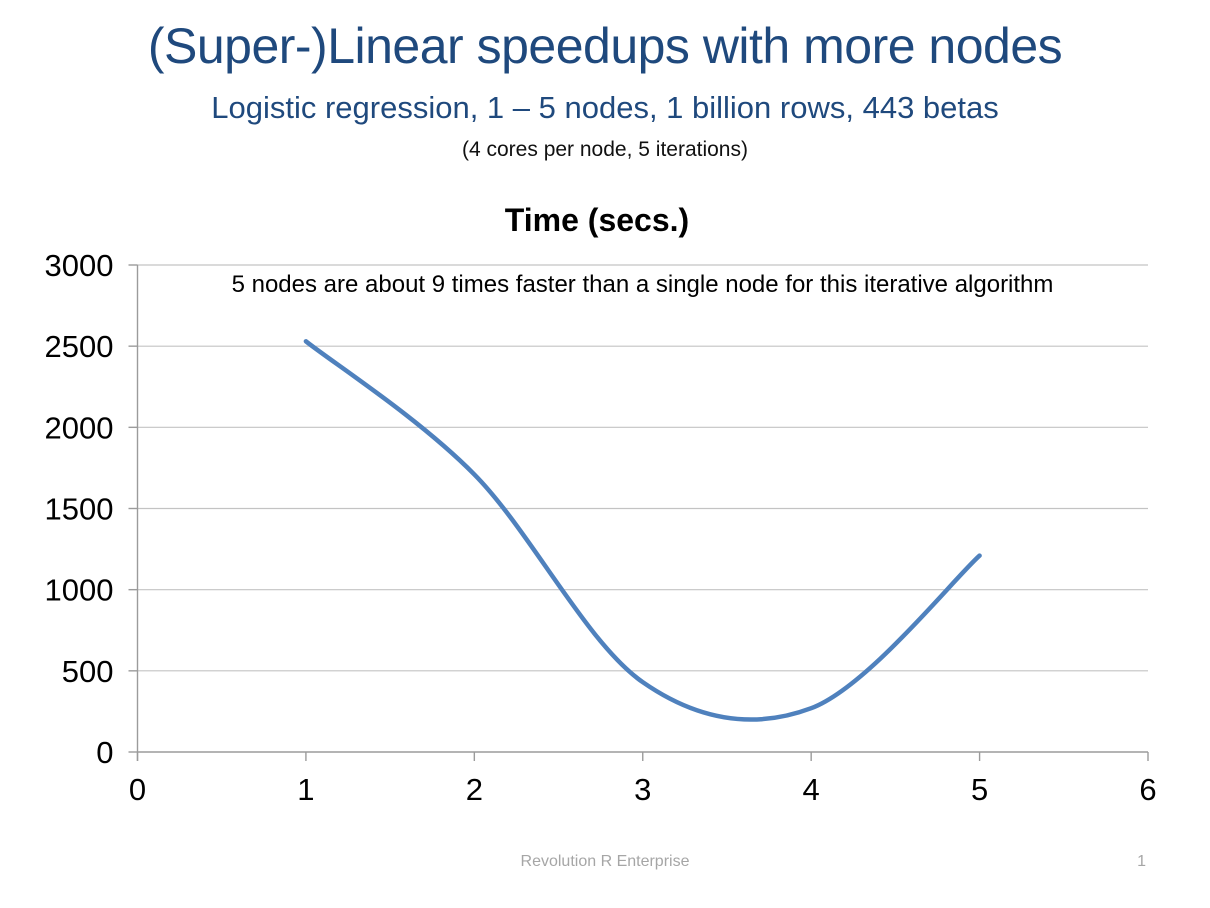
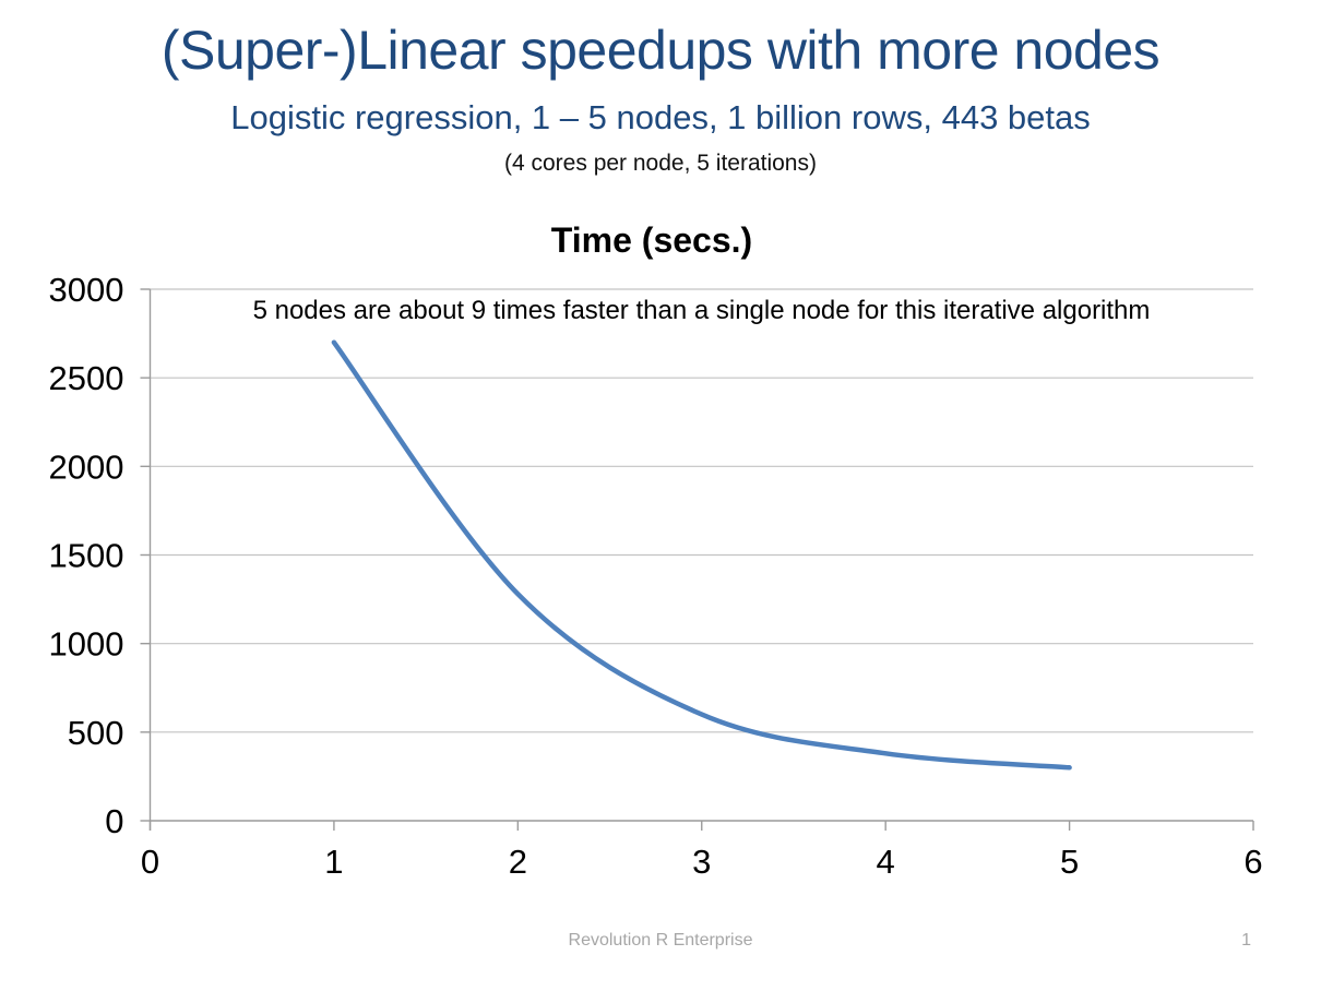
1: 2530 -> 2700
2: 1710 -> 1280
3: 430 -> 600
4: 270 -> 380
5: 1210 -> 300
